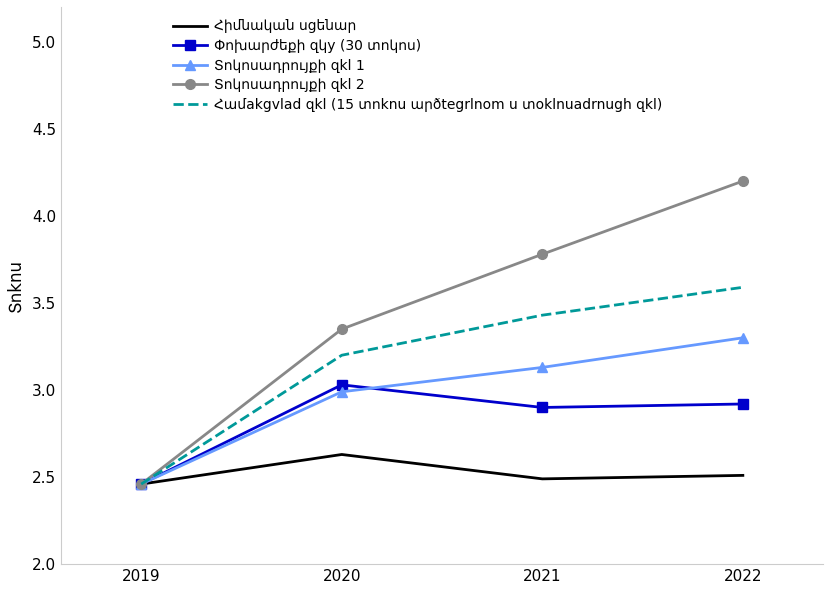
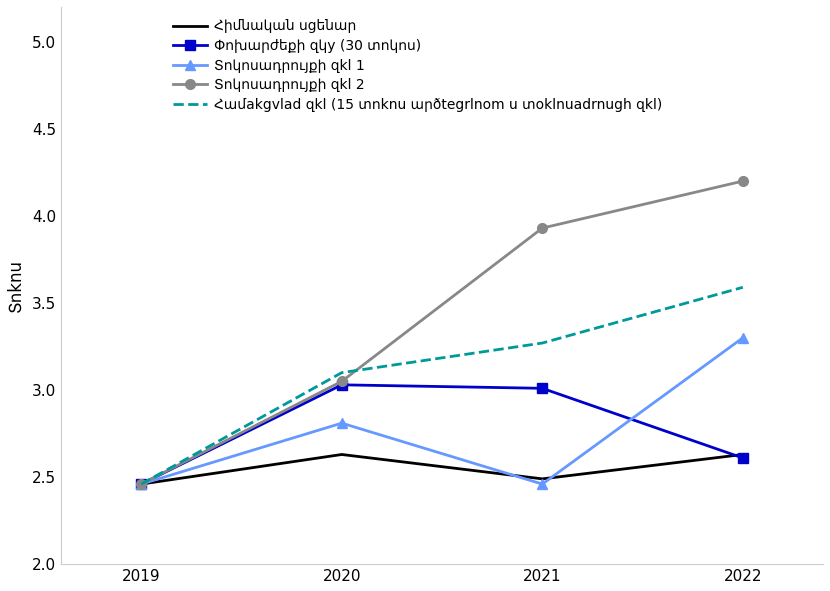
Տոկոսադրույքի զkl 1/2020: 2.99 -> 2.81
Տոկոսադրույքի զkl 2/2020: 3.35 -> 3.05
Համakgvlad զkl (15 տոknu արðtegrlnom u տoklnuadrnugh զkl)/2020: 3.20 -> 3.10
Փոխարժեքի զկy (30 տոկոս)/2021: 2.90 -> 3.01
Տոկոսադրույքի զkl 1/2021: 3.13 -> 2.46
Տոկոսադրույքի զkl 2/2021: 3.78 -> 3.93
Համakgvlad զkl (15 տոknu արðtegrlnom u տoklnuadrnugh զkl)/2021: 3.43 -> 3.27
Հիմնական սցենար/2022: 2.51 -> 2.63
Փոխարժեքի զկy (30 տոկոս)/2022: 2.92 -> 2.61
